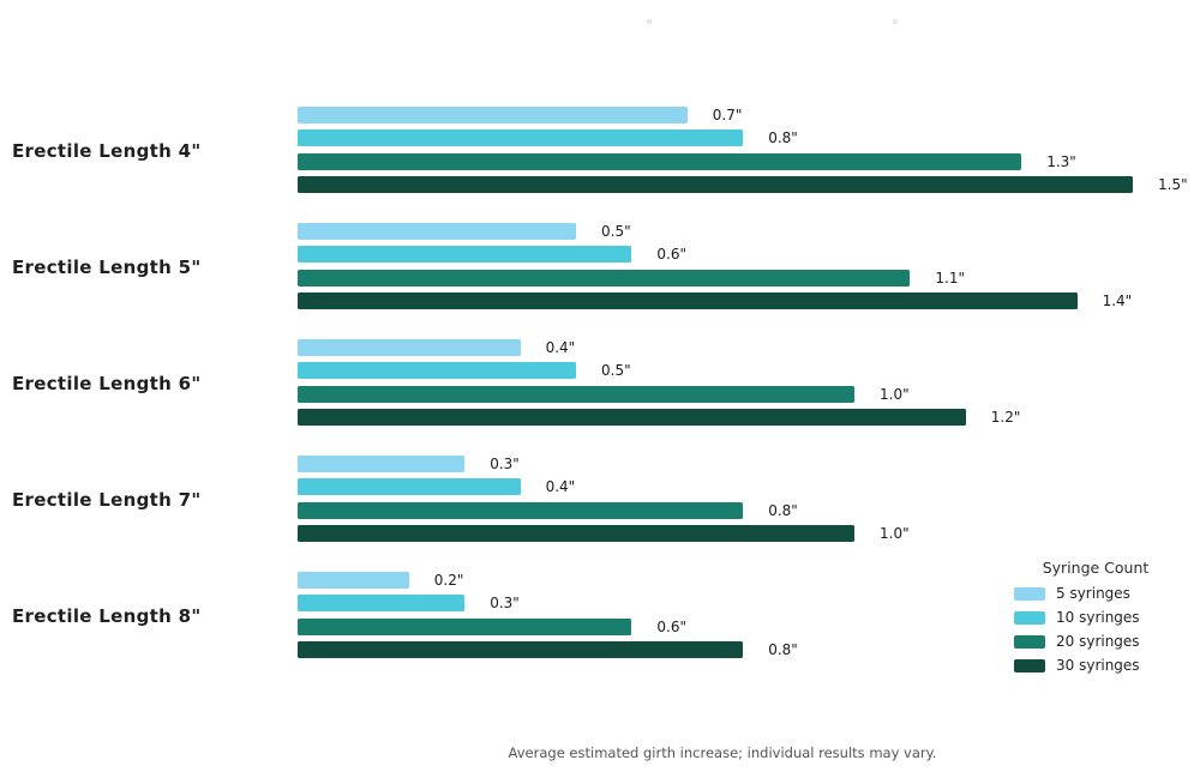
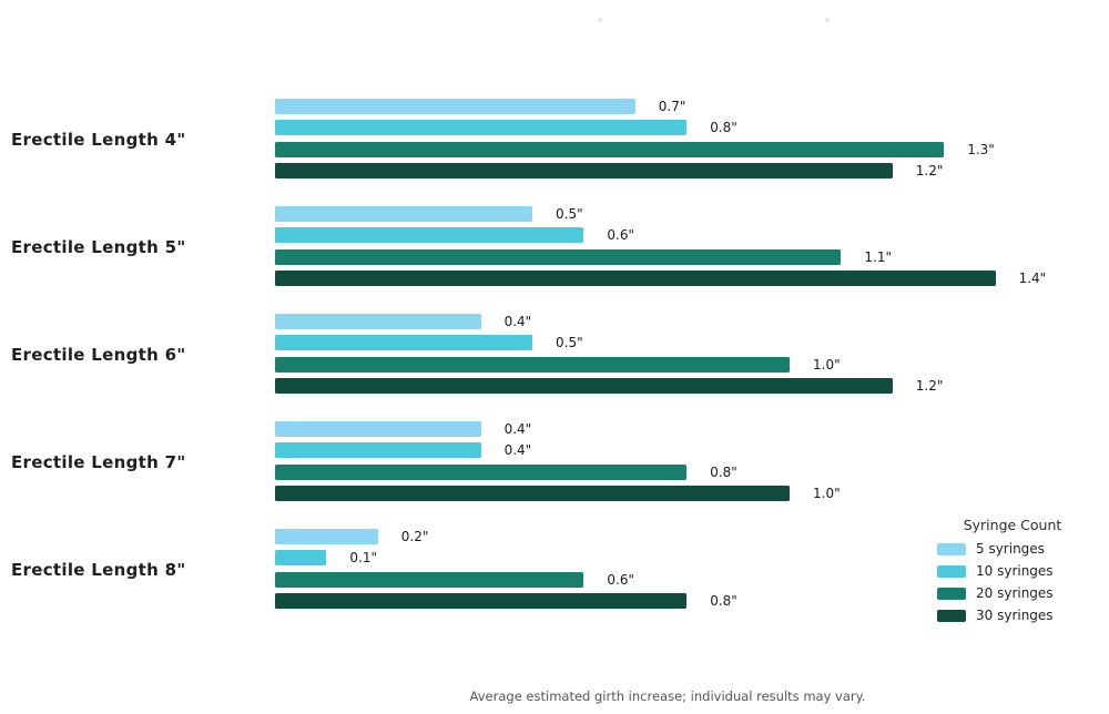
30 syringes/Erectile Length 4": 1.5 -> 1.2
5 syringes/Erectile Length 7": 0.3 -> 0.4
10 syringes/Erectile Length 8": 0.3 -> 0.1
